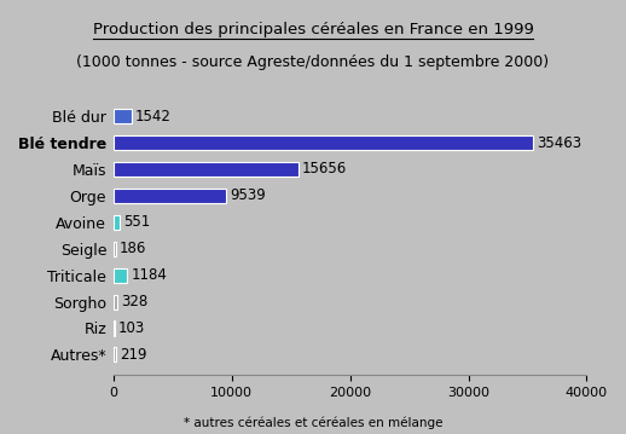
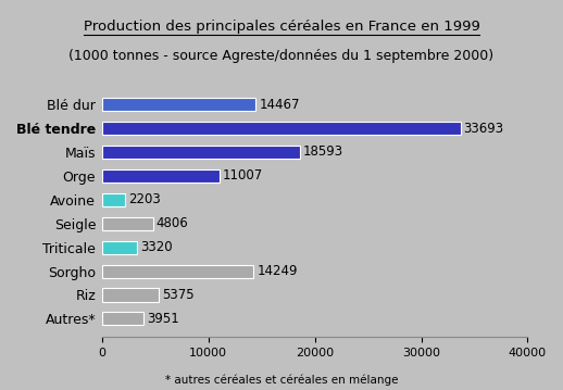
Blé dur: 1542 -> 14467
Blé tendre: 35463 -> 33693
Maïs: 15656 -> 18593
Orge: 9539 -> 11007
Avoine: 551 -> 2203
Seigle: 186 -> 4806
Triticale: 1184 -> 3320
Sorgho: 328 -> 14249
Riz: 103 -> 5375
Autres*: 219 -> 3951
